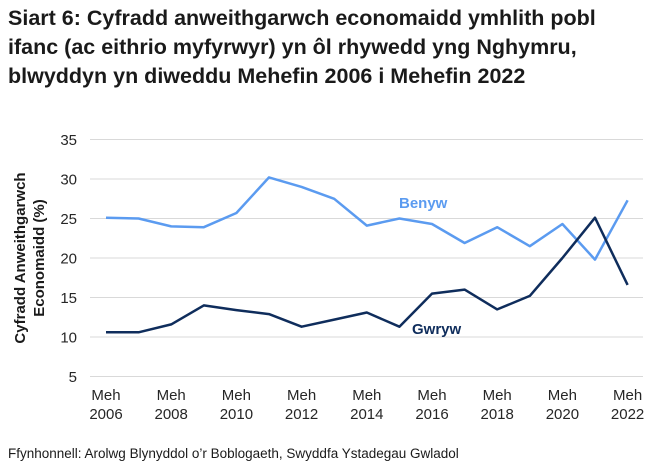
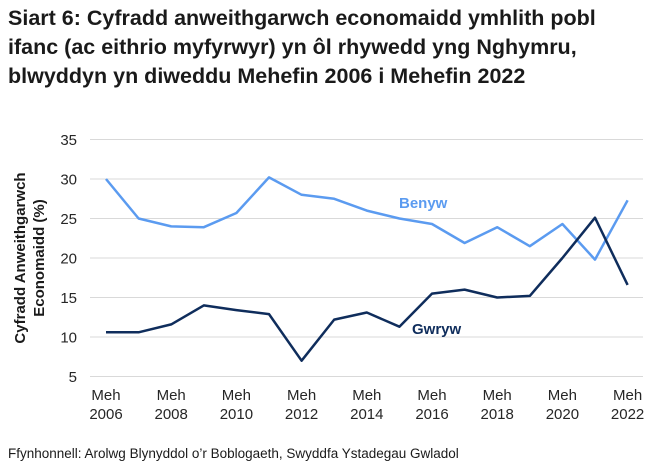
Benyw/Meh 2006: 25 -> 30
Benyw/Meh 2012: 29 -> 28
Gwryw/Meh 2012: 11 -> 7
Benyw/Meh 2014: 24 -> 26
Gwryw/Meh 2018: 14 -> 15
